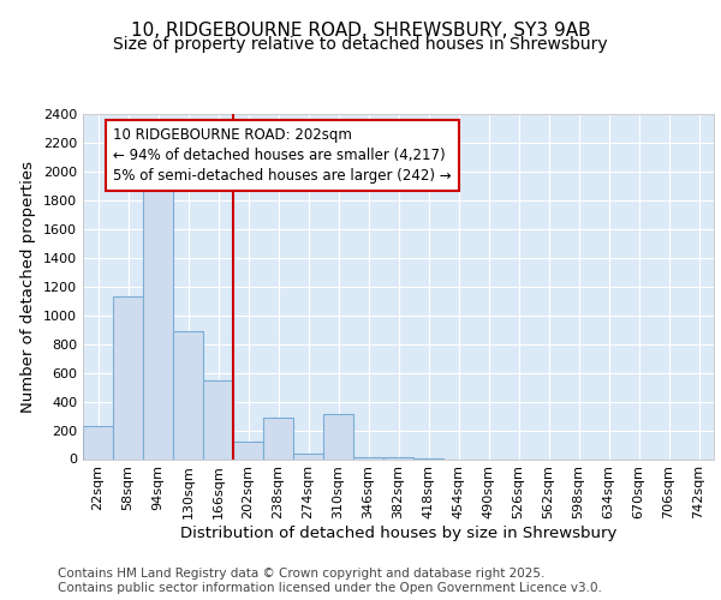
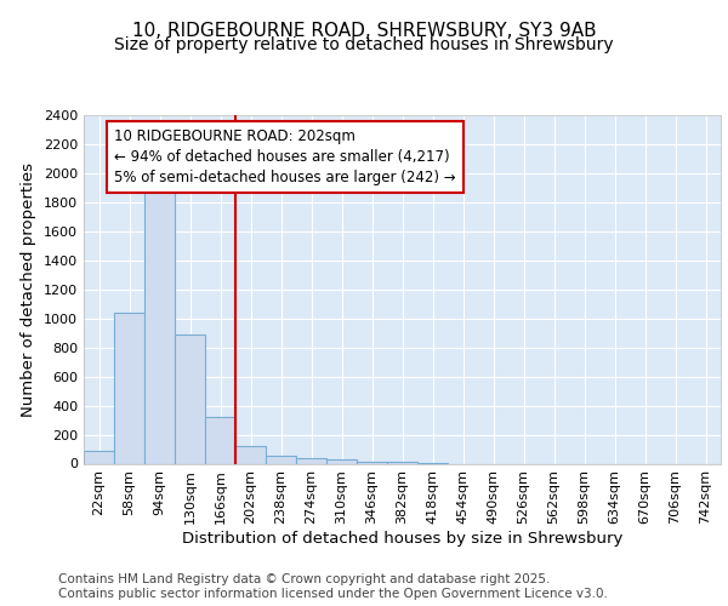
22sqm: 230 -> 90
58sqm: 1130 -> 1040
166sqm: 550 -> 320
238sqm: 290 -> 60
310sqm: 310 -> 30
